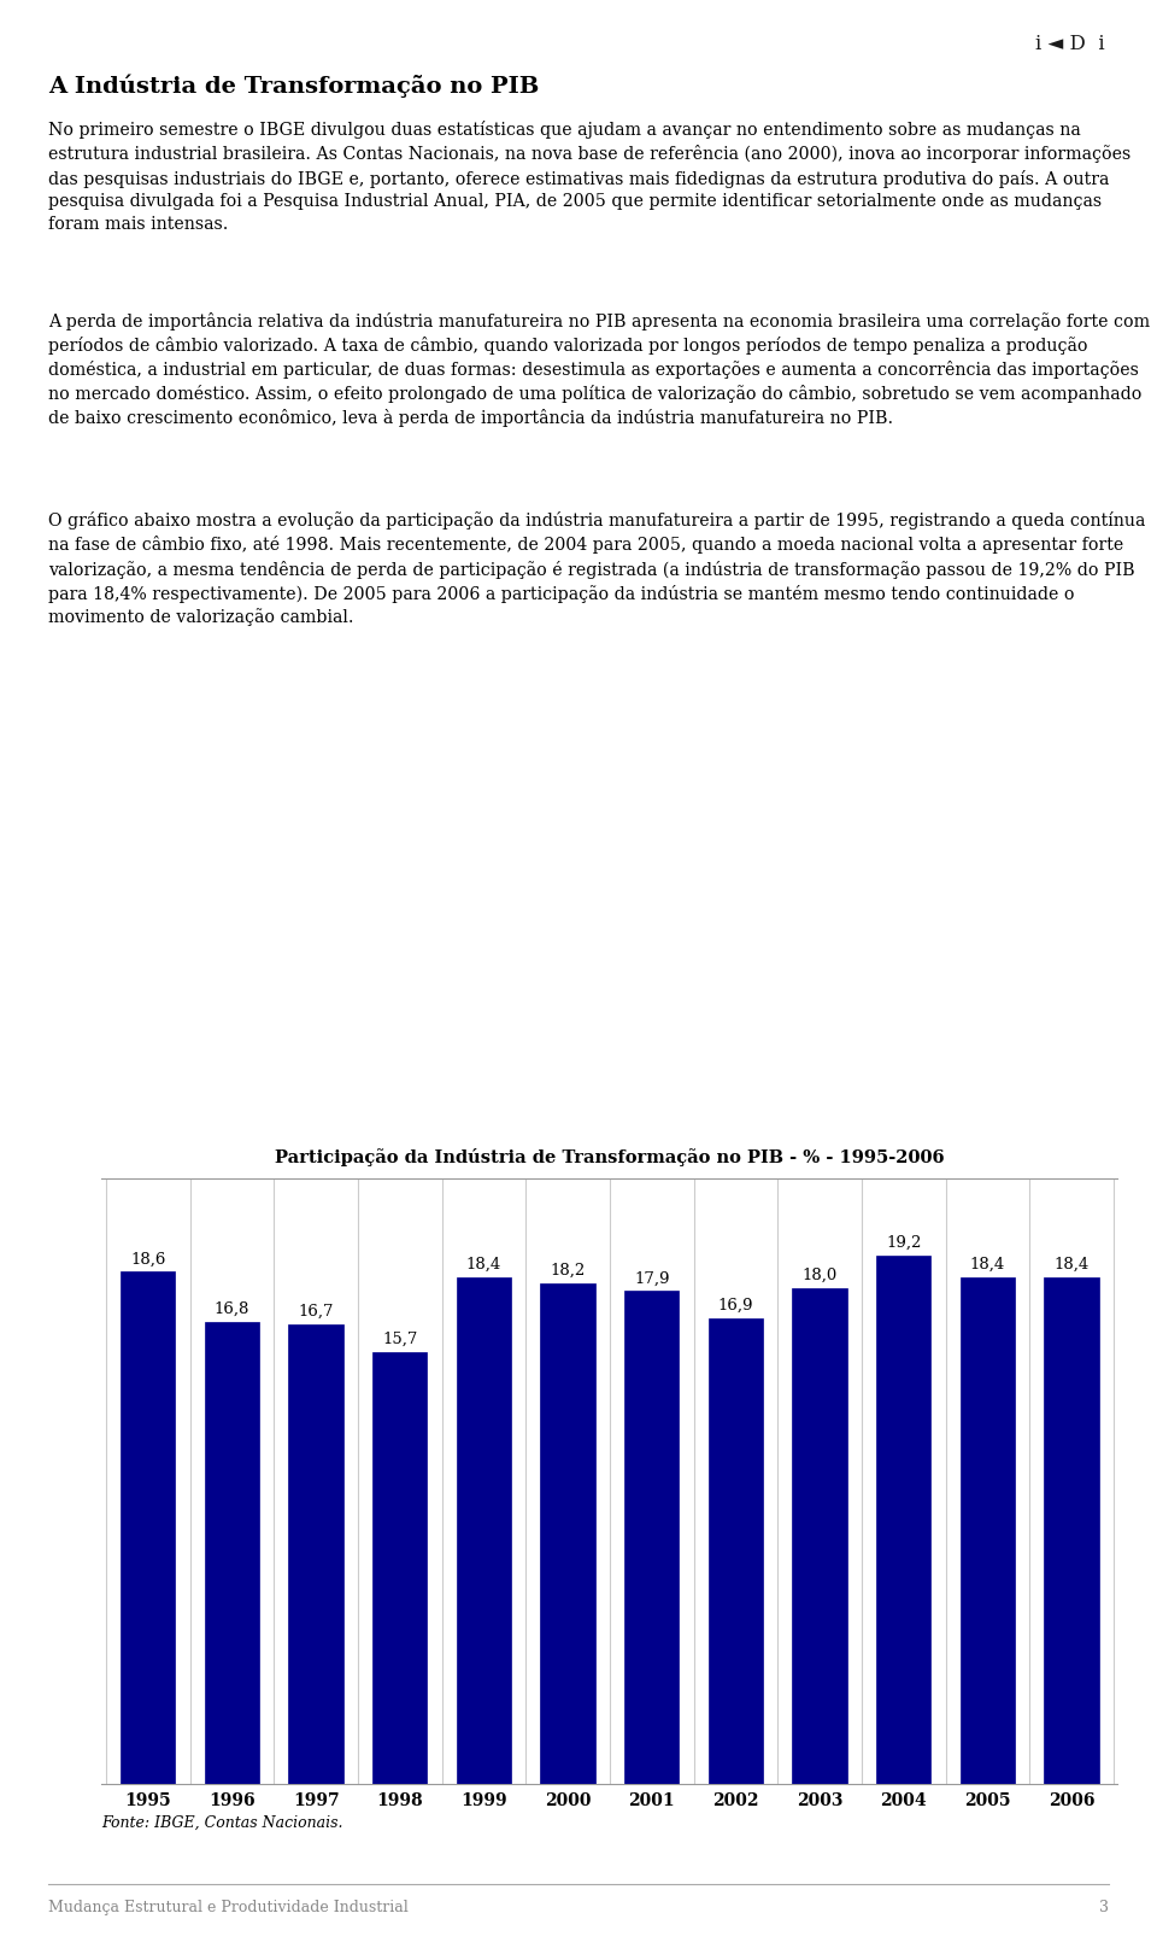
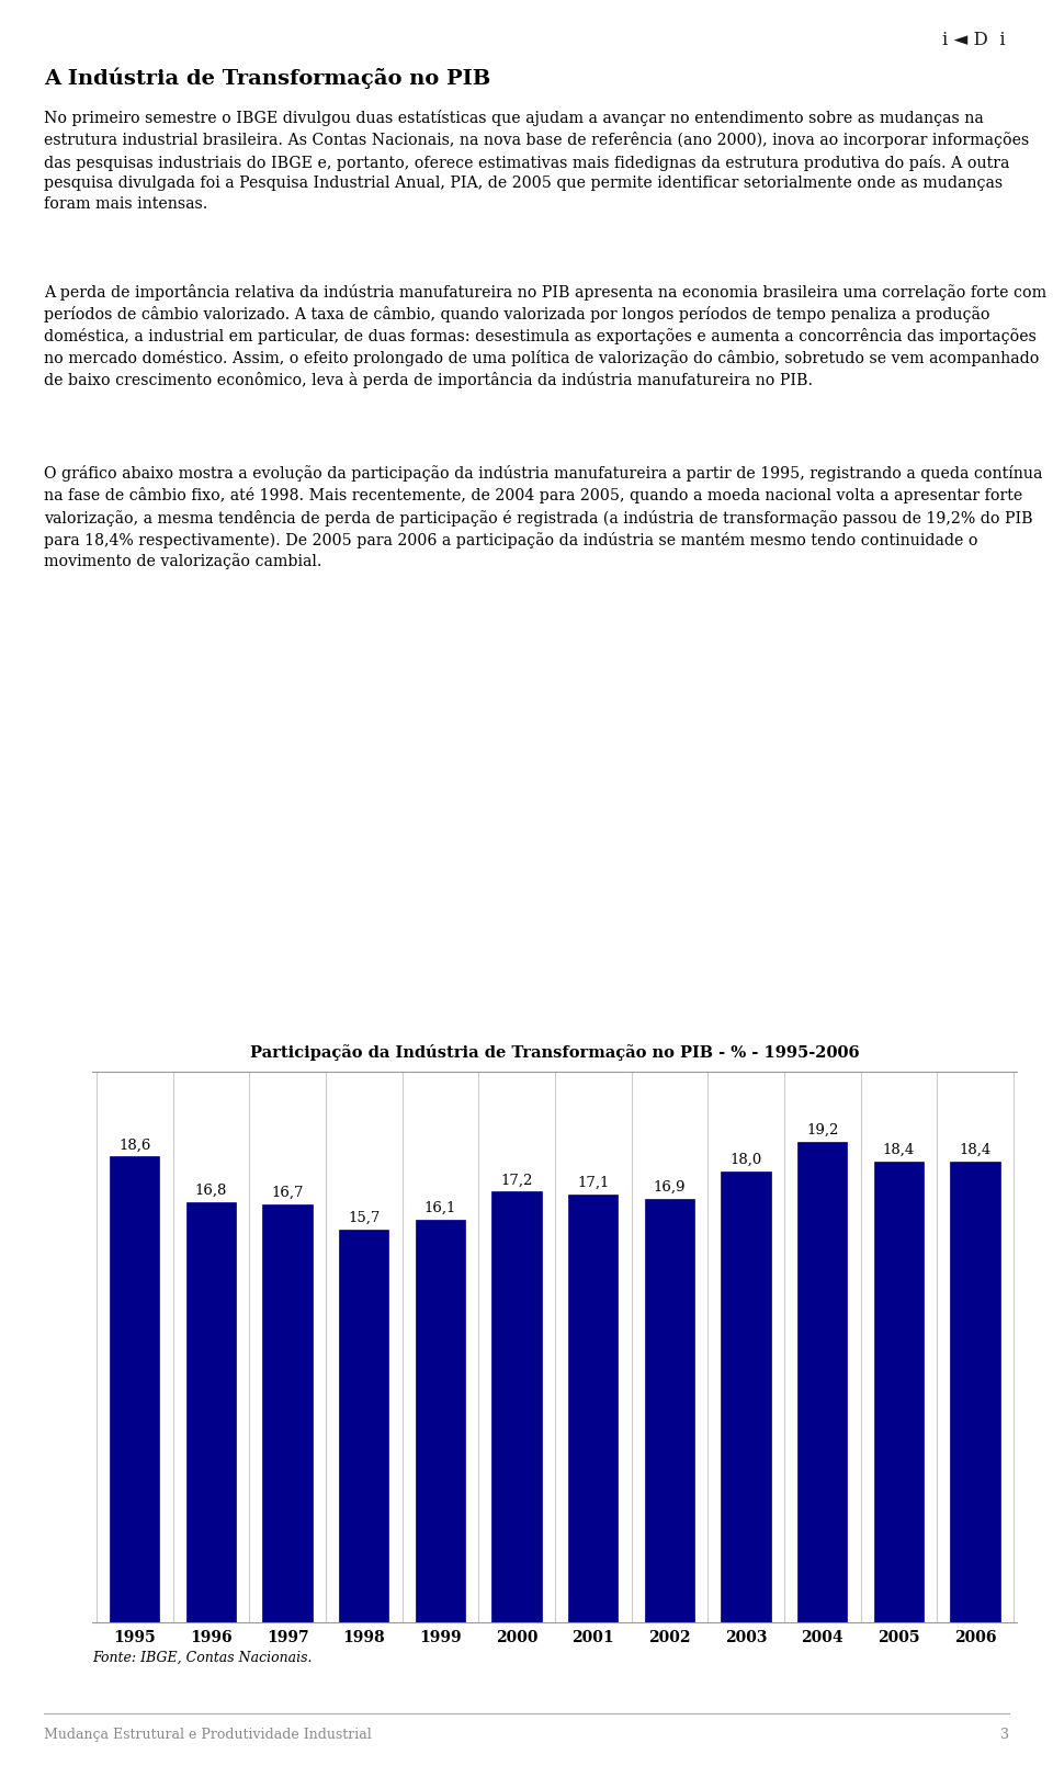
1999: 18,4 -> 16,1
2000: 18,2 -> 17,2
2001: 17,9 -> 17,1
